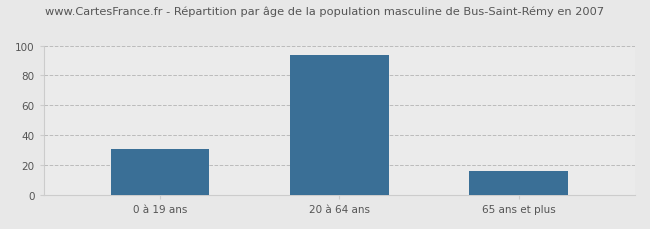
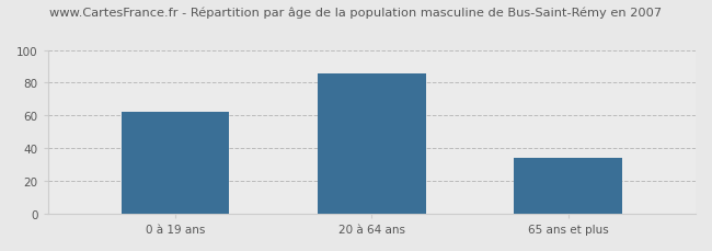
0 à 19 ans: 31 -> 62
20 à 64 ans: 94 -> 86
65 ans et plus: 16 -> 34
